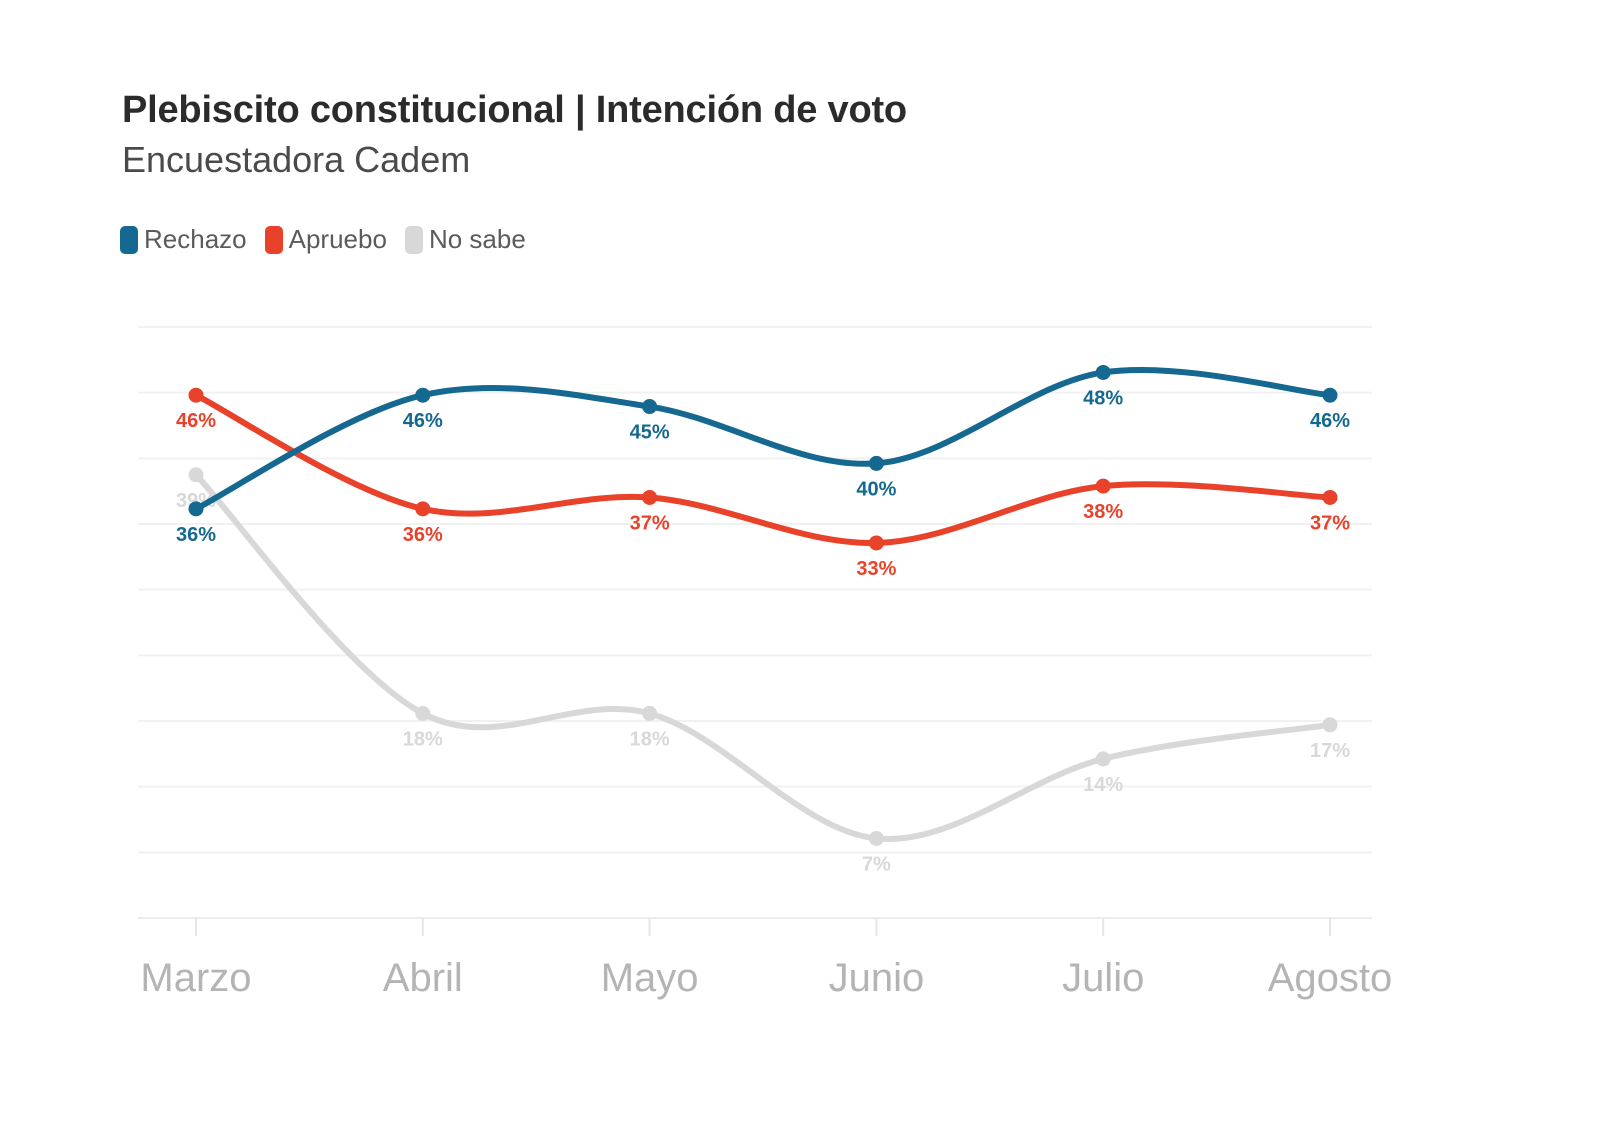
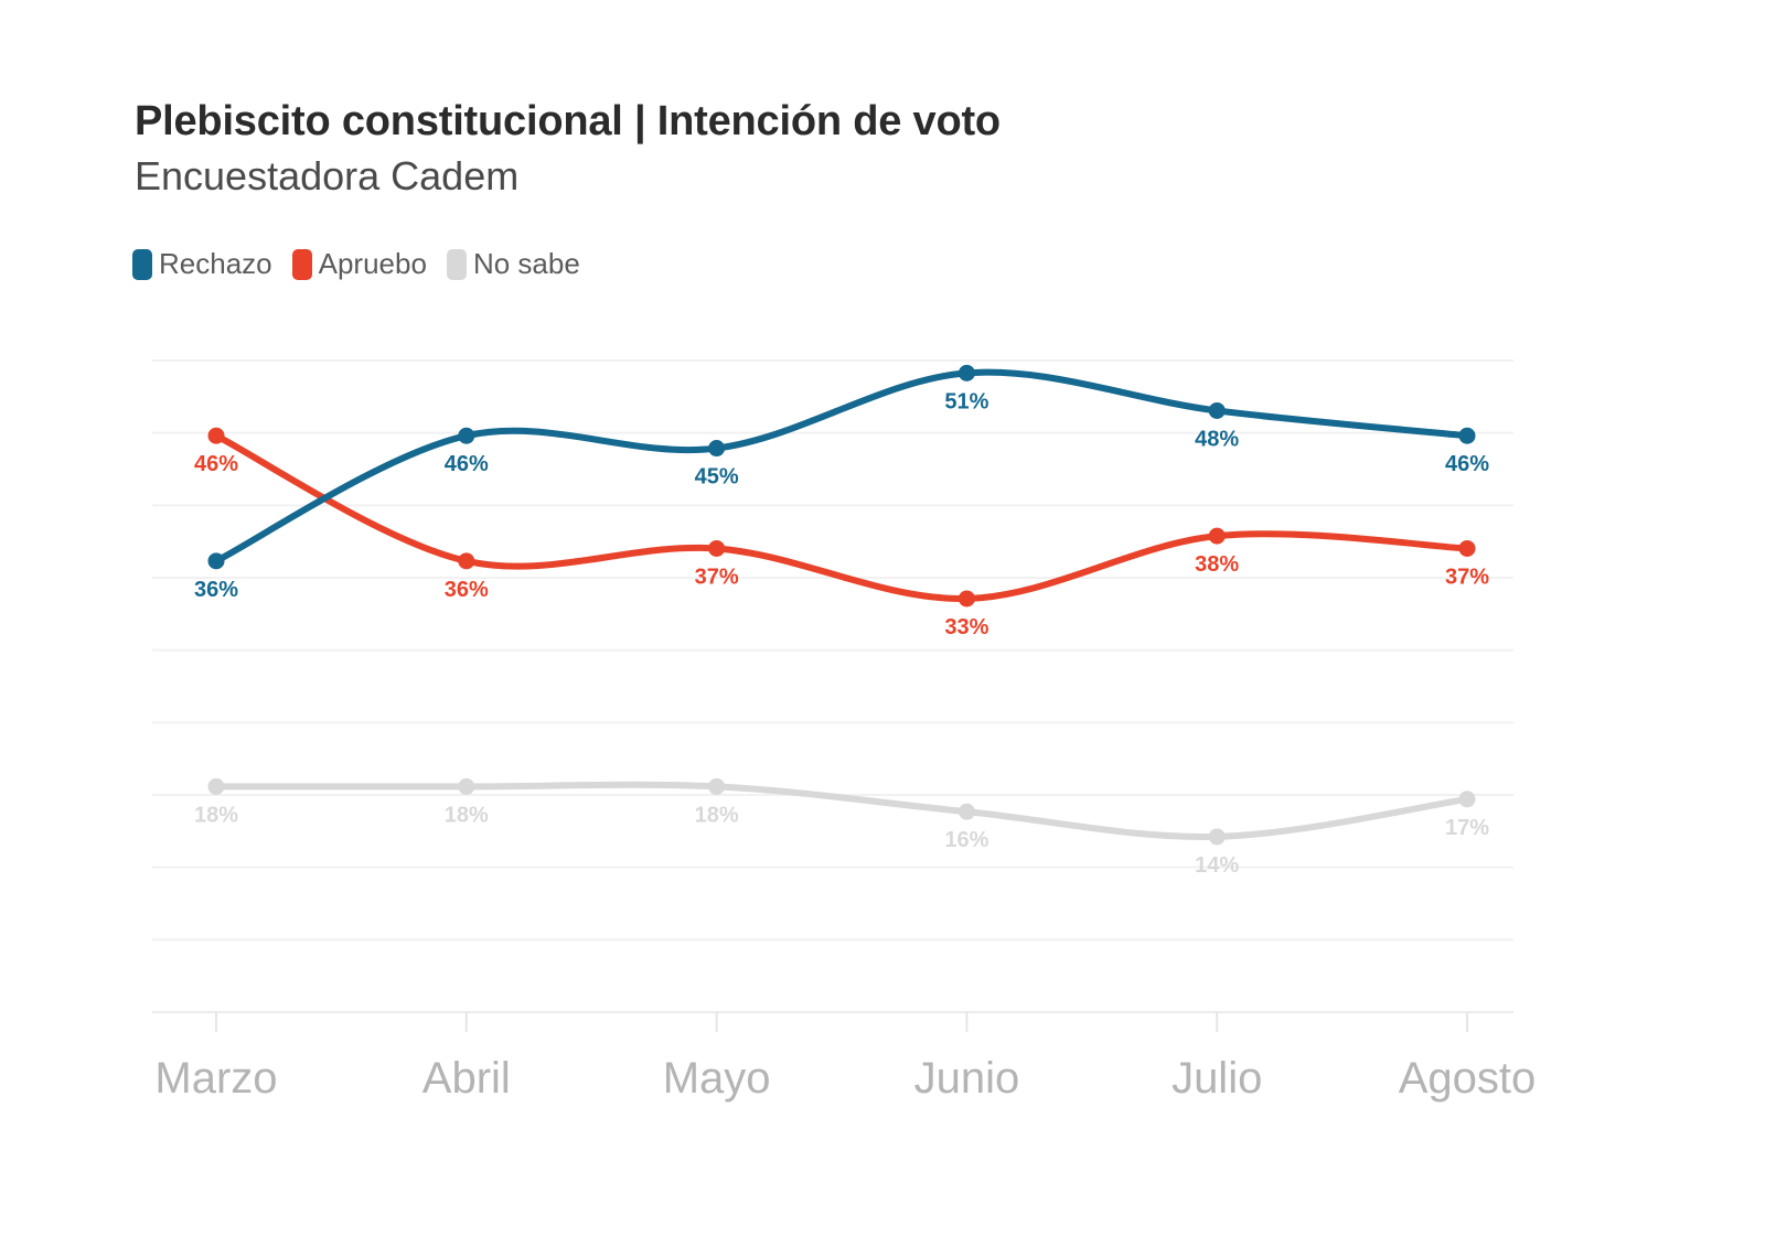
No sabe/Marzo: 39% -> 18%
Rechazo/Junio: 40% -> 51%
No sabe/Junio: 7% -> 16%
